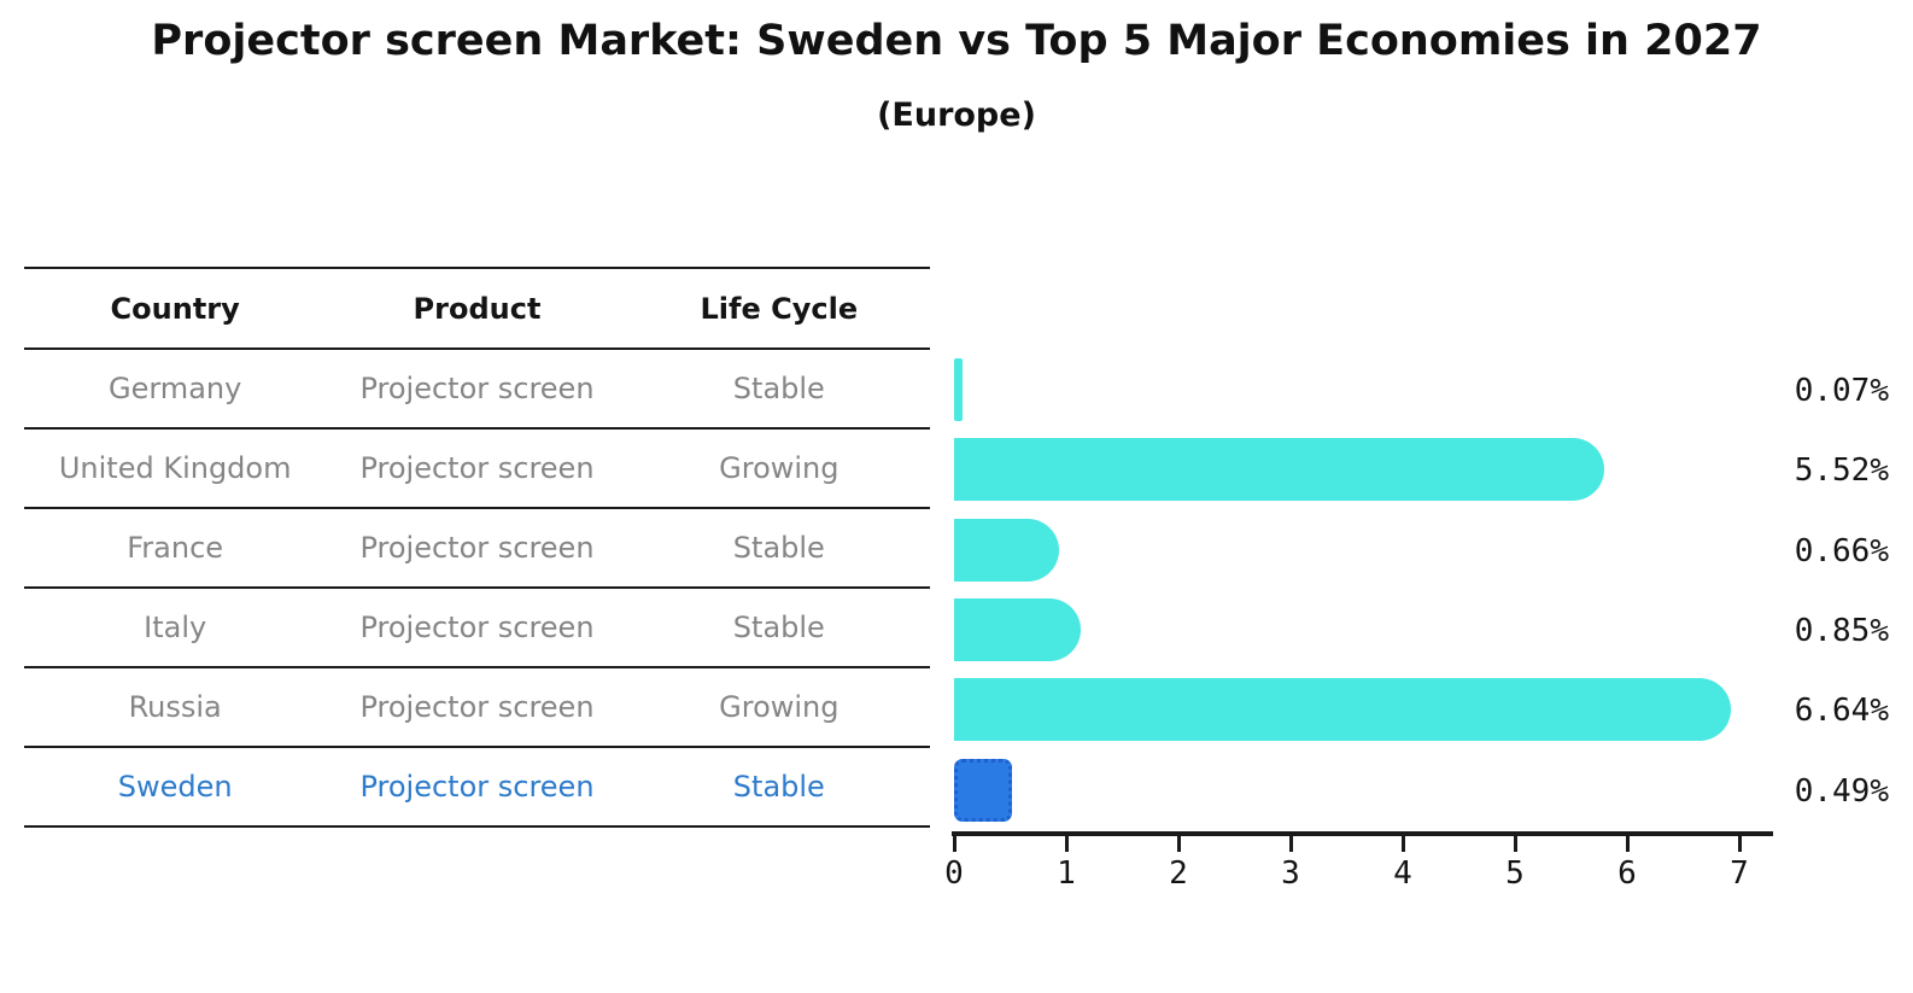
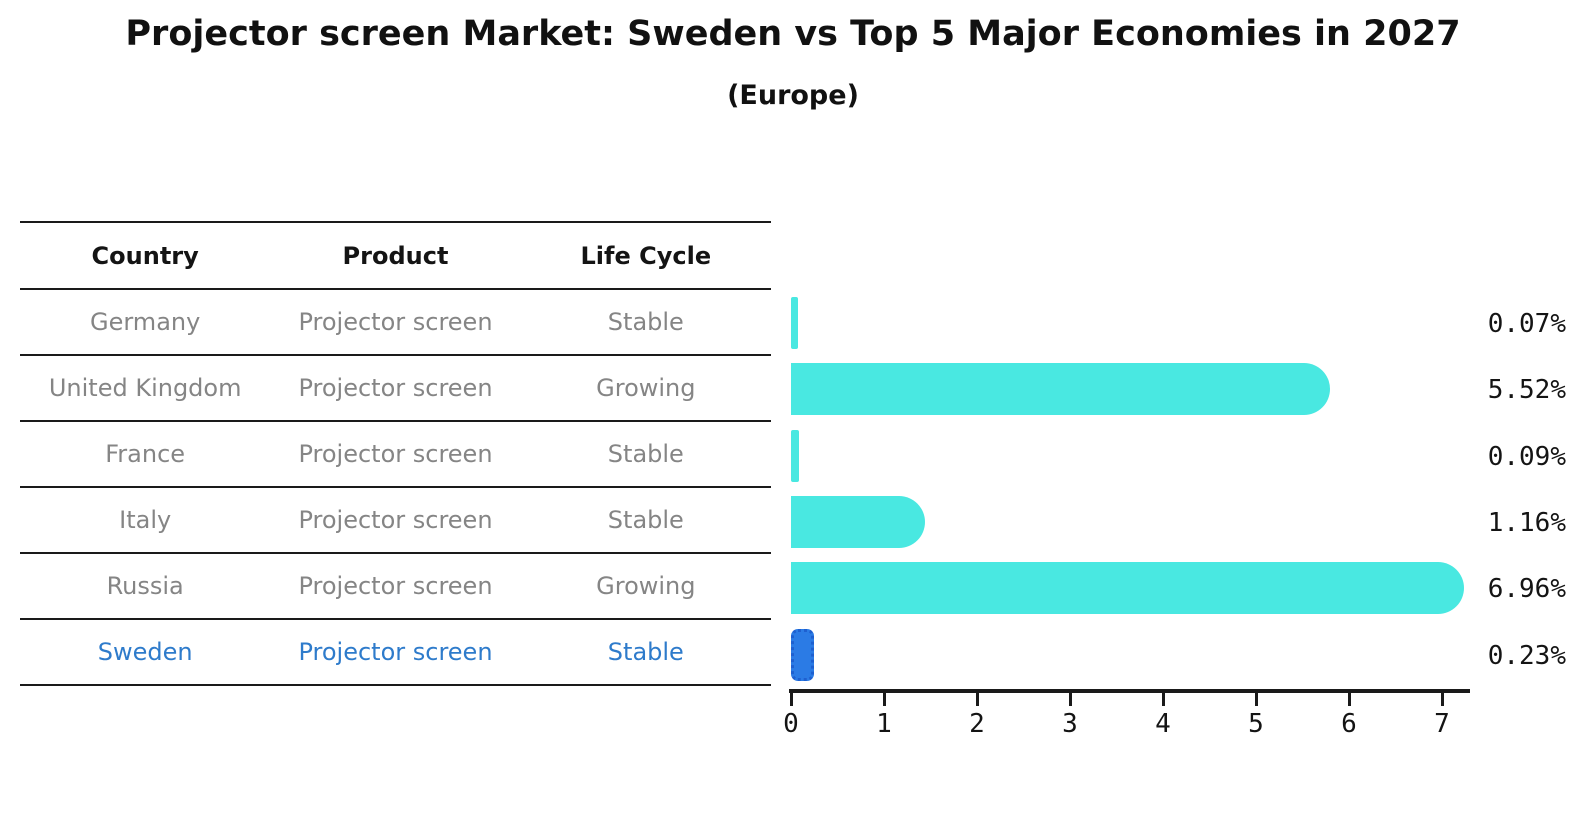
France: 0.66% -> 0.09%
Italy: 0.85% -> 1.16%
Russia: 6.64% -> 6.96%
Sweden: 0.49% -> 0.23%
